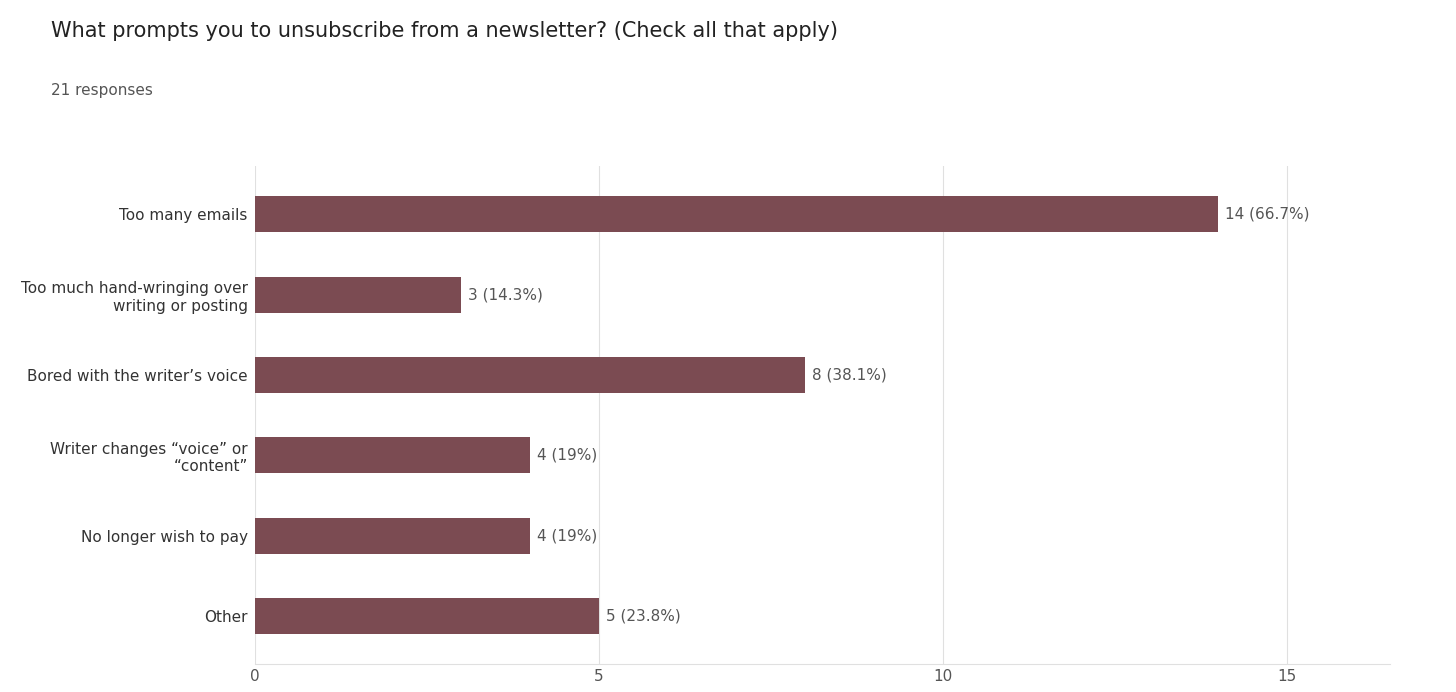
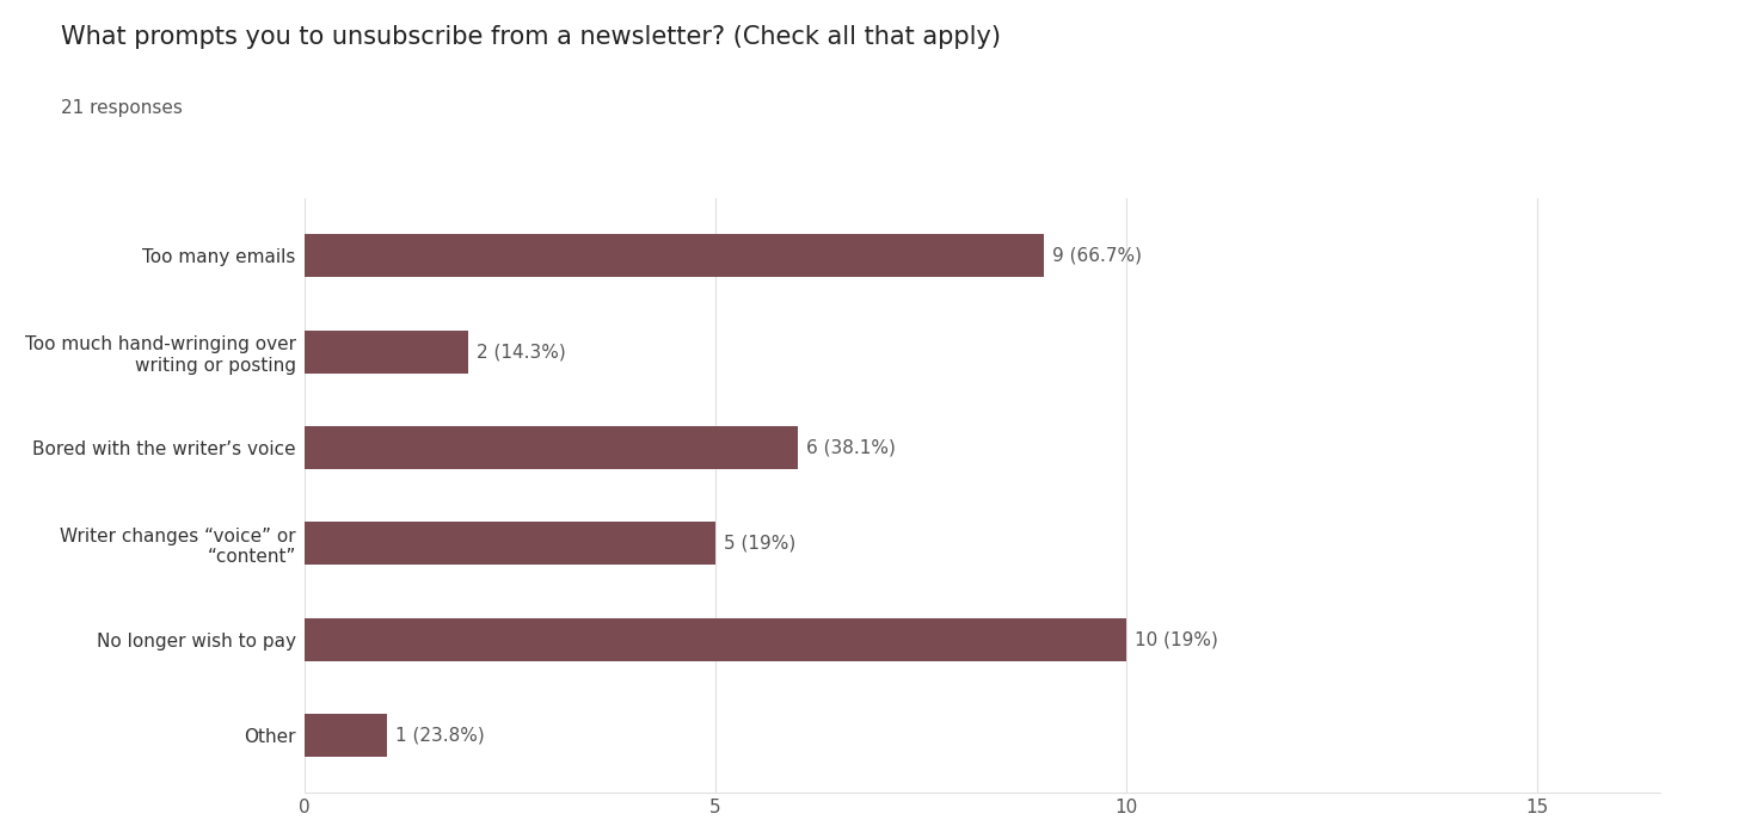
Too many emails: 14 -> 9
Too much hand-wringing over writing or posting: 3 -> 2
Bored with the writer’s voice: 8 -> 6
Writer changes “voice” or “content”: 4 -> 5
No longer wish to pay: 4 -> 10
Other: 5 -> 1
